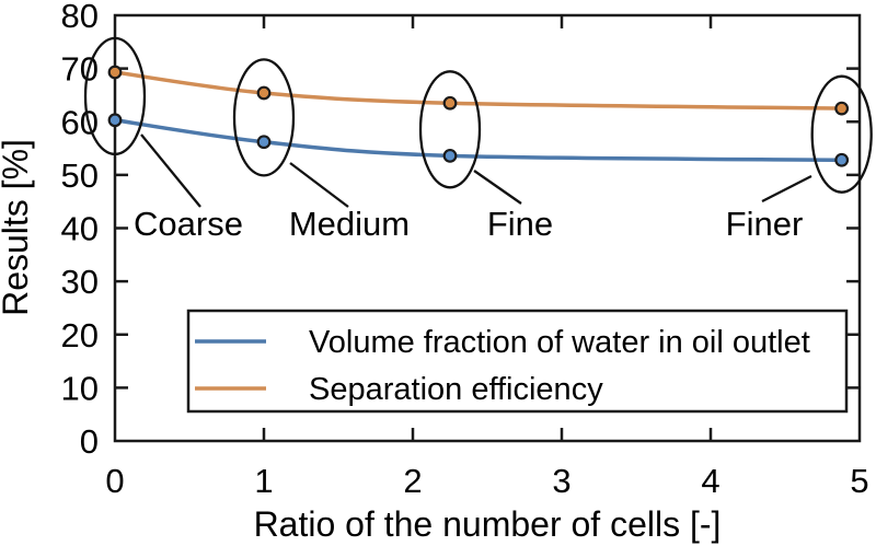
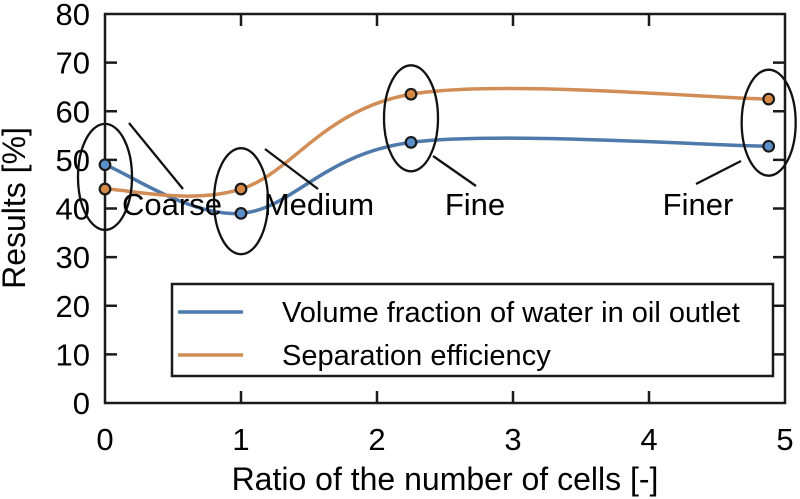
Volume fraction of water in oil outlet/0: 60 -> 49
Separation efficiency/0: 69 -> 44
Volume fraction of water in oil outlet/1: 56 -> 39
Separation efficiency/1: 65 -> 44
